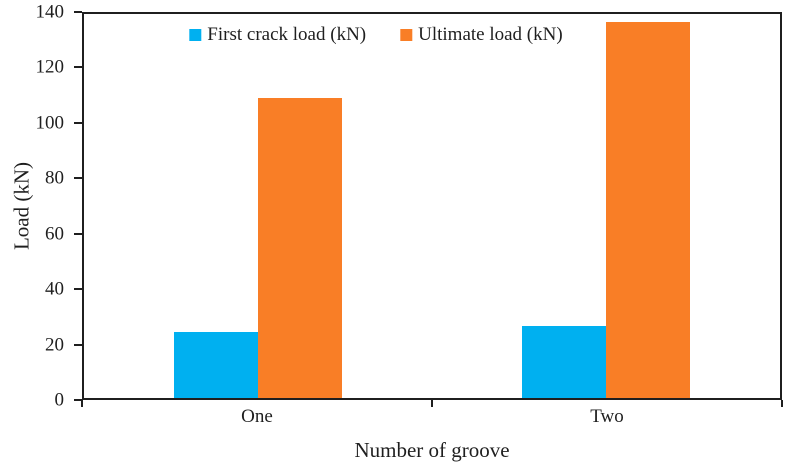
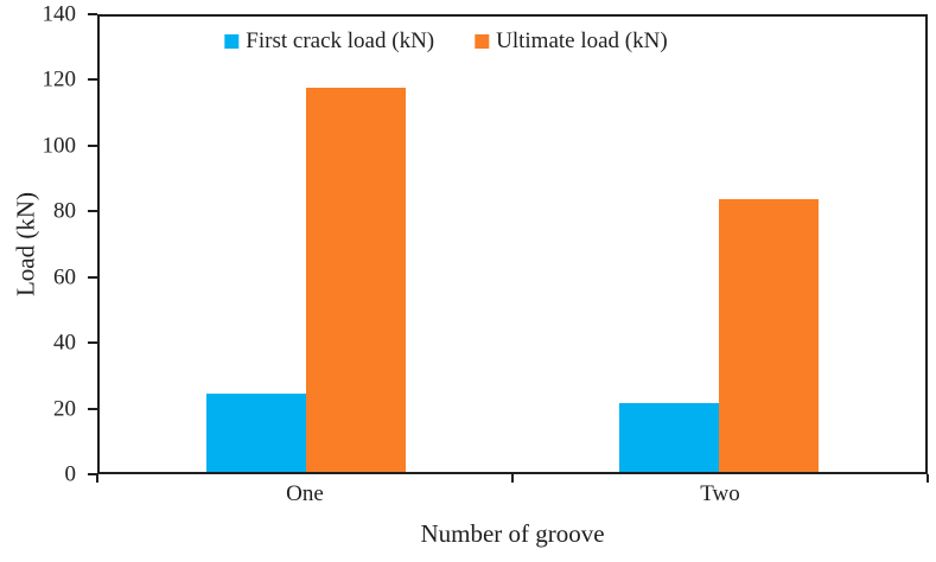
Ultimate load (kN)/One: 110 -> 118
First crack load (kN)/Two: 26 -> 21
Ultimate load (kN)/Two: 137 -> 84
